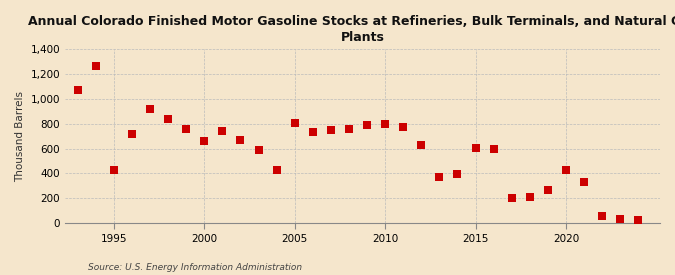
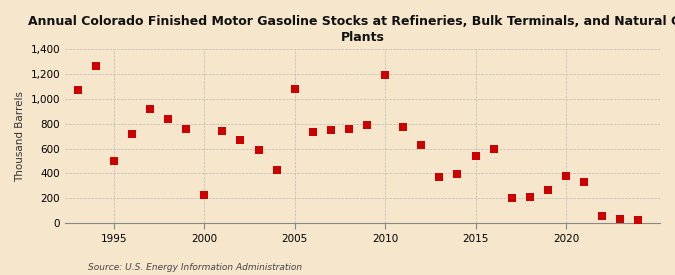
1995: 430 -> 500
2000: 660 -> 230
2005: 810 -> 1,080
2010: 800 -> 1,190
2015: 600 -> 540
2020: 430 -> 380
